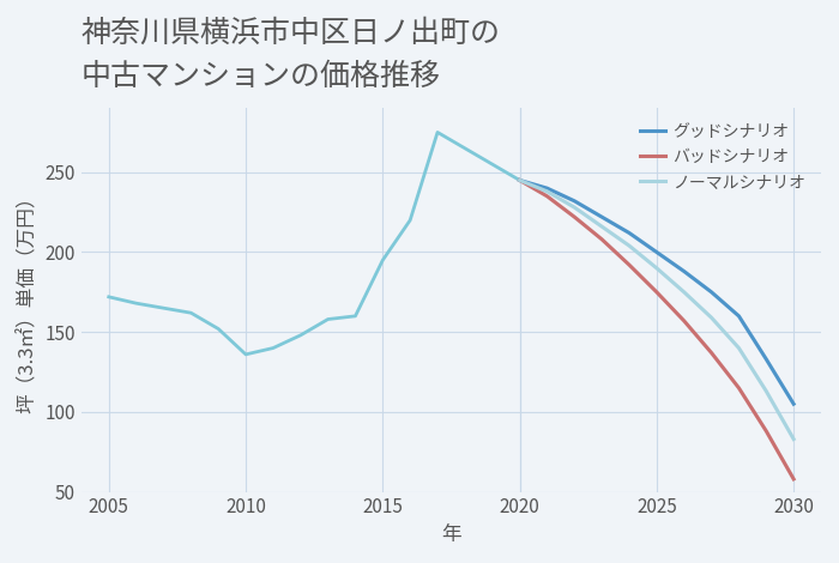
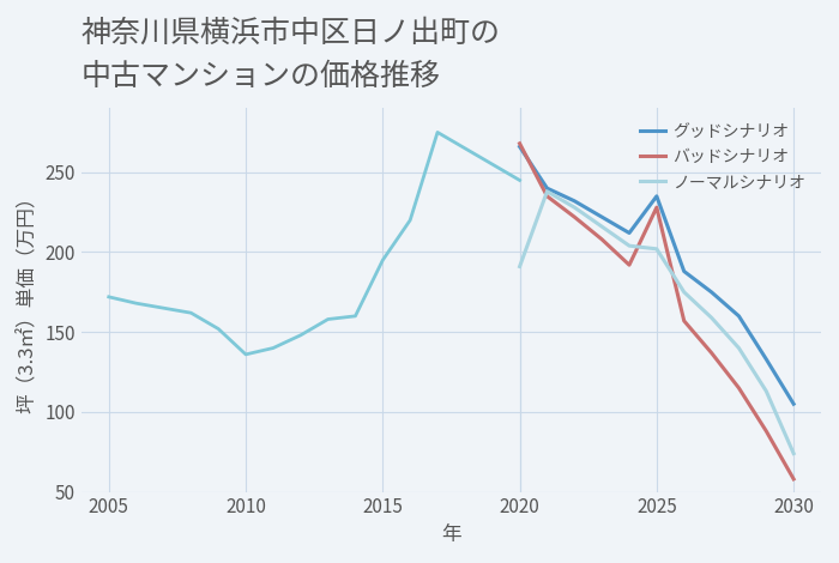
グッドシナリオ/2020: 245 -> 266
ノーマルシナリオ/2020: 245 -> 191
バッドシナリオ/2020: 245 -> 268
グッドシナリオ/2025: 200 -> 235
ノーマルシナリオ/2025: 190 -> 202
バッドシナリオ/2025: 175 -> 228
ノーマルシナリオ/2030: 83 -> 74
